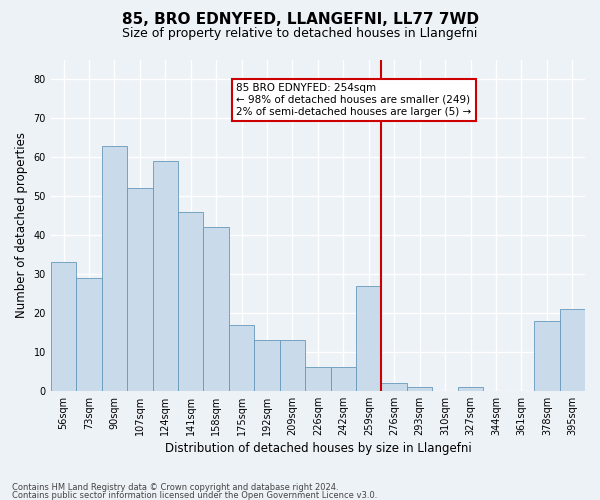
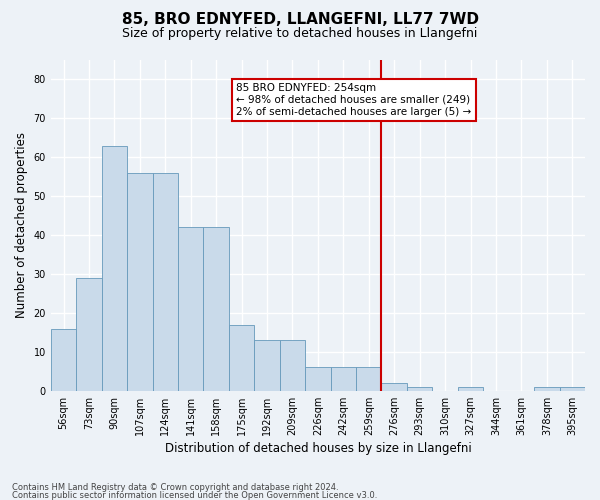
56sqm: 33 -> 16
107sqm: 52 -> 56
124sqm: 59 -> 56
141sqm: 46 -> 42
259sqm: 27 -> 6
378sqm: 18 -> 1
395sqm: 21 -> 1
